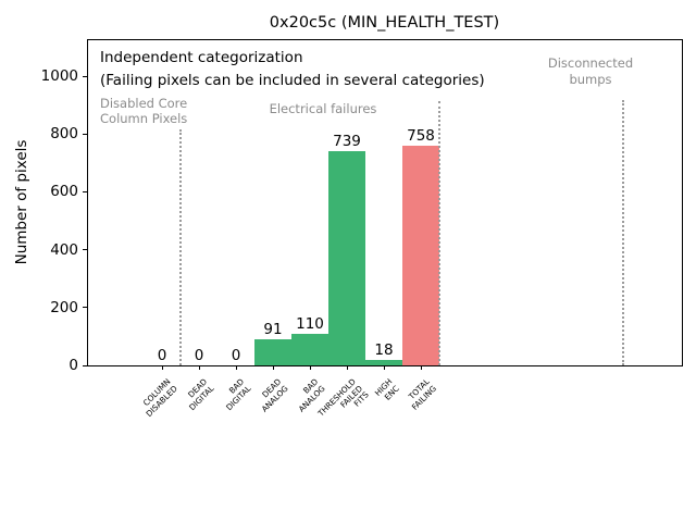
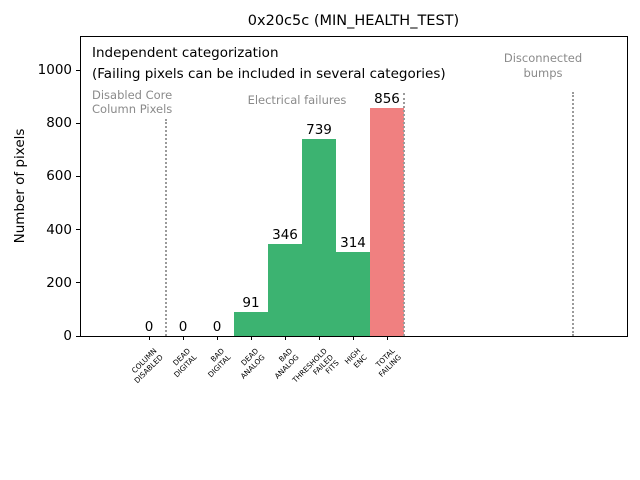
BAD ANALOG: 110 -> 346
HIGH ENC: 18 -> 314
TOTAL FAILING: 758 -> 856
